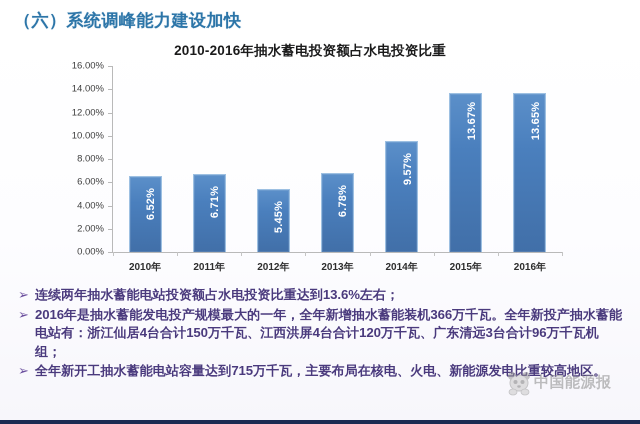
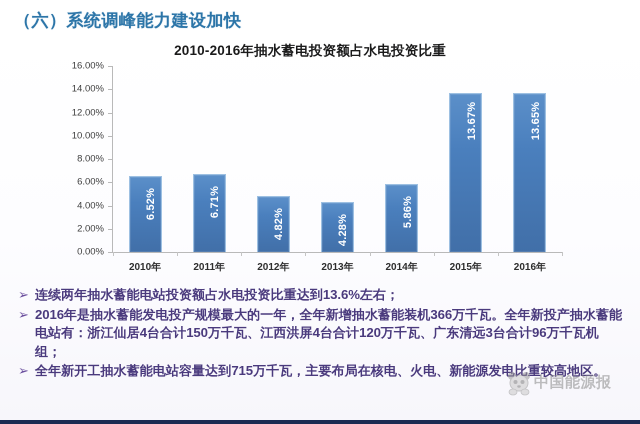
2012年: 5.45% -> 4.82%
2013年: 6.78% -> 4.28%
2014年: 9.57% -> 5.86%
